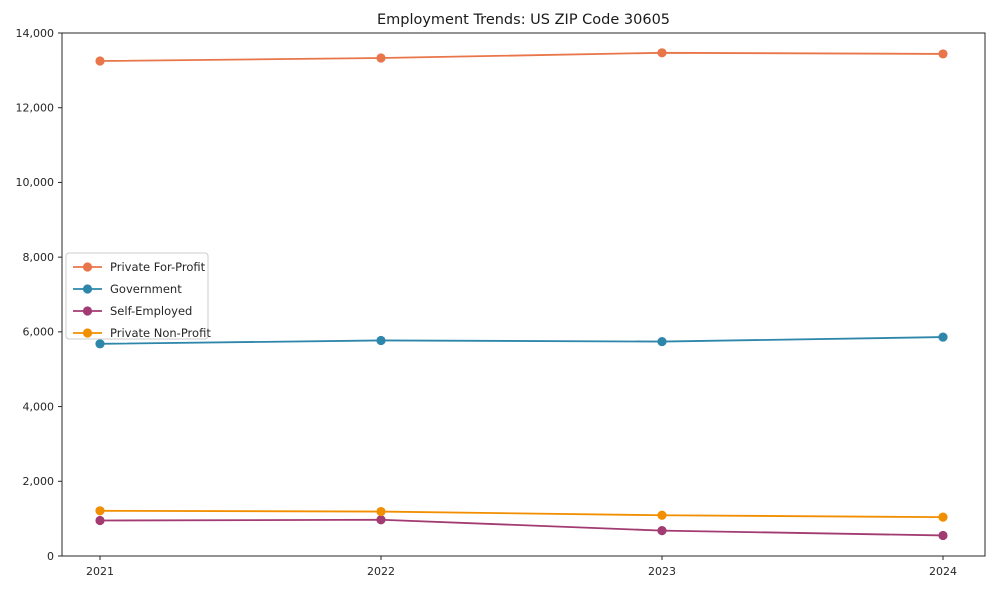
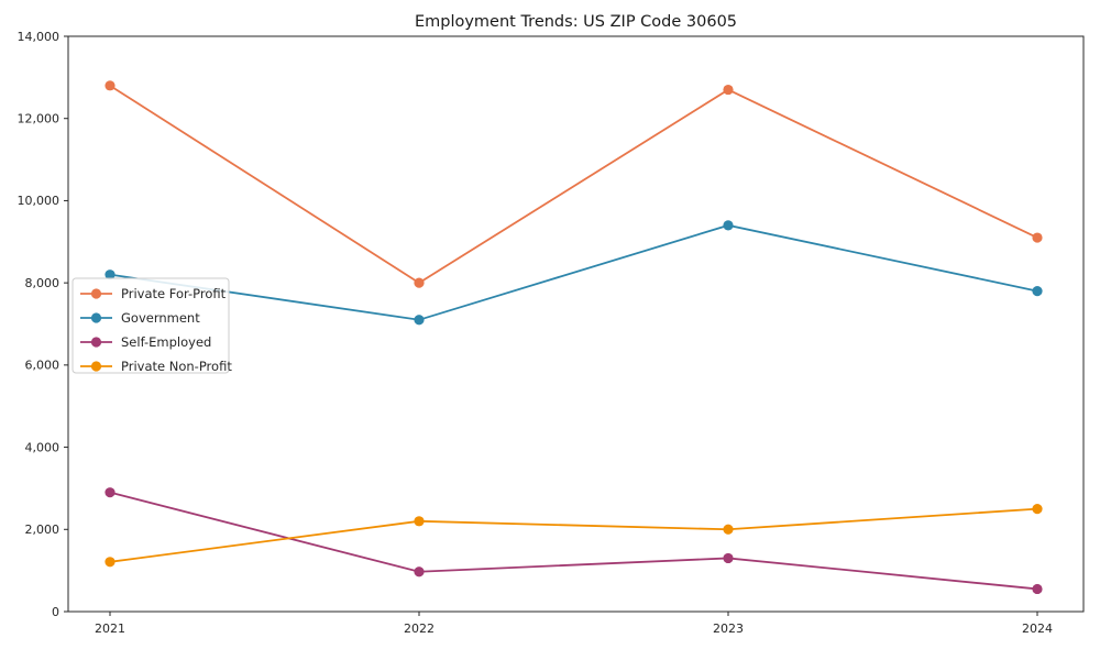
Private For-Profit/2021: 13200 -> 12800
Government/2021: 5700 -> 8200
Self-Employed/2021: 1000 -> 2900
Private For-Profit/2022: 13300 -> 8000
Government/2022: 5800 -> 7100
Private Non-Profit/2022: 1200 -> 2200
Private For-Profit/2023: 13500 -> 12700
Government/2023: 5700 -> 9400
Self-Employed/2023: 700 -> 1300
Private Non-Profit/2023: 1100 -> 2000
Private For-Profit/2024: 13400 -> 9100
Government/2024: 5900 -> 7800
Private Non-Profit/2024: 1000 -> 2500
